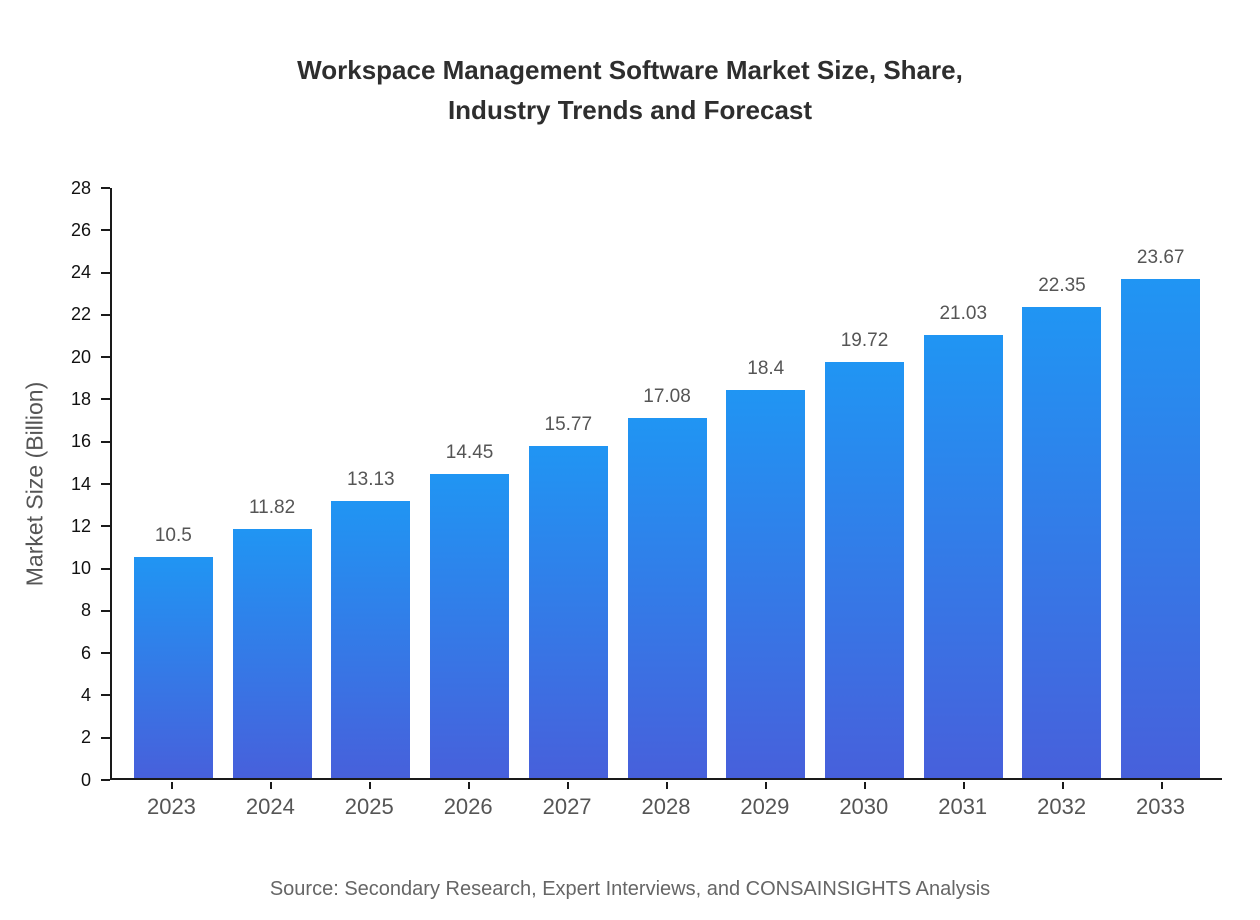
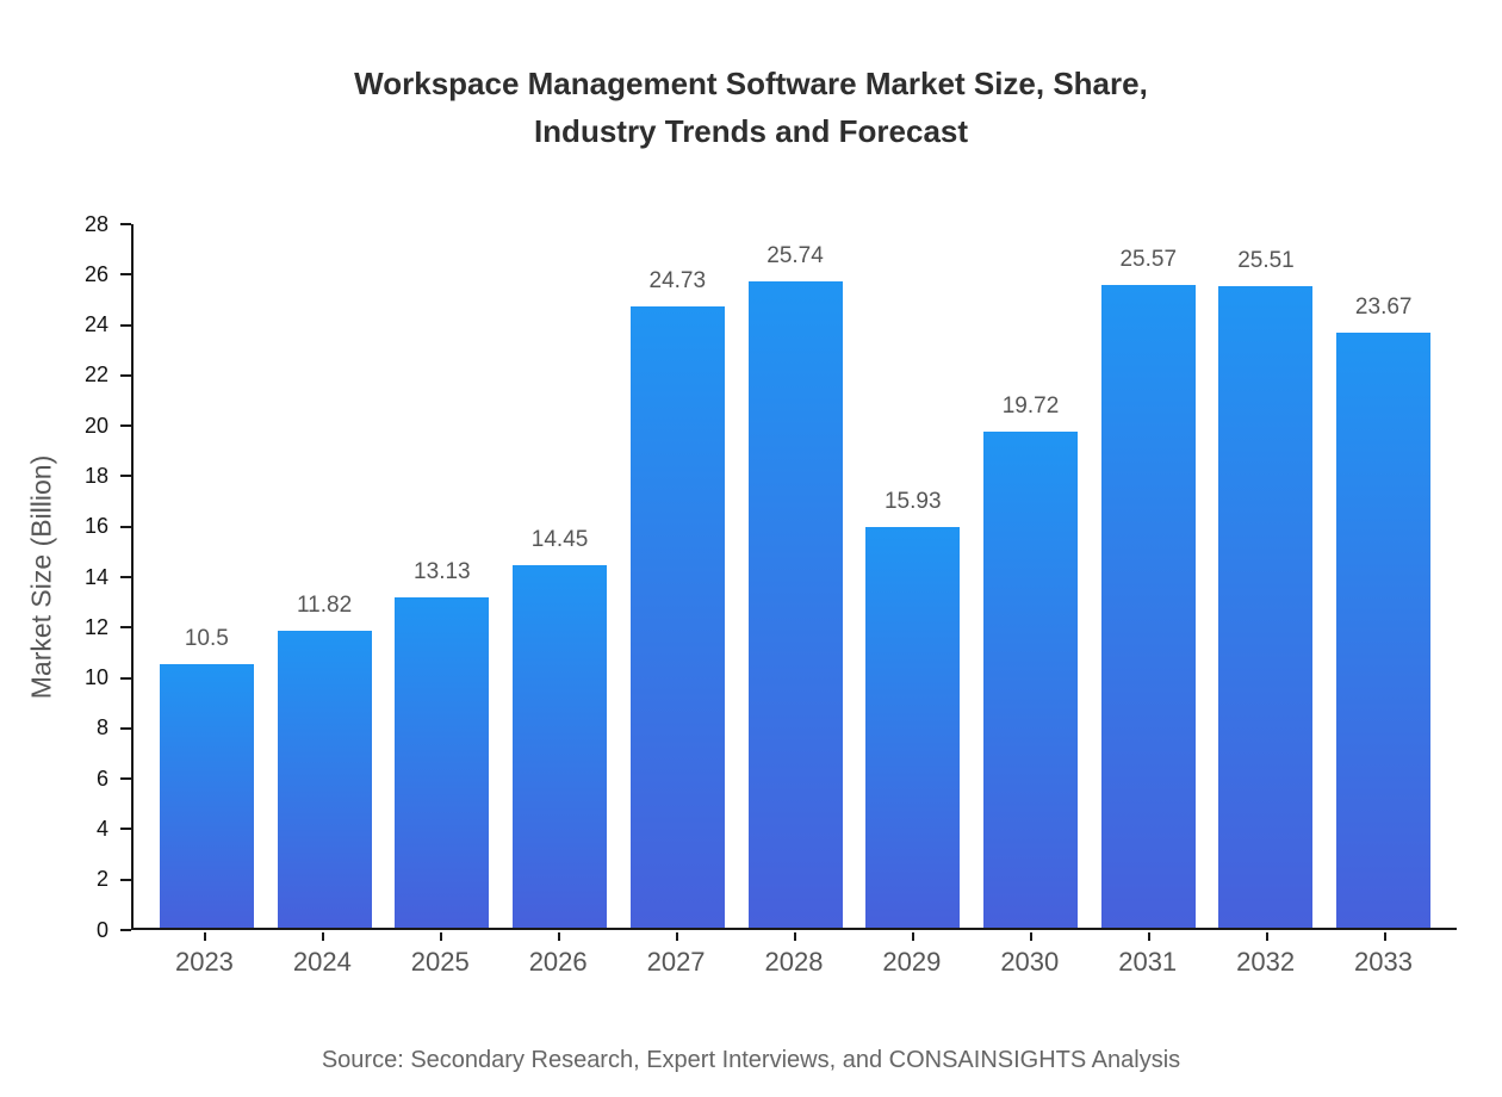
2027: 15.77 -> 24.73
2028: 17.08 -> 25.74
2029: 18.4 -> 15.93
2031: 21.03 -> 25.57
2032: 22.35 -> 25.51
